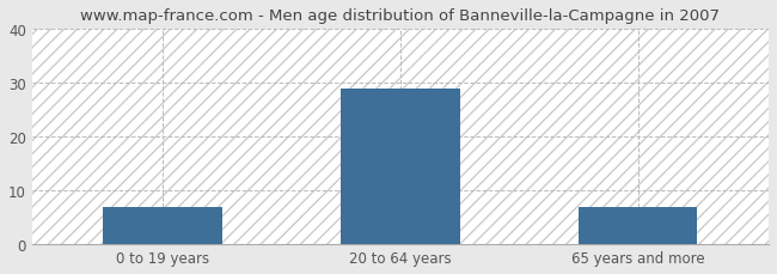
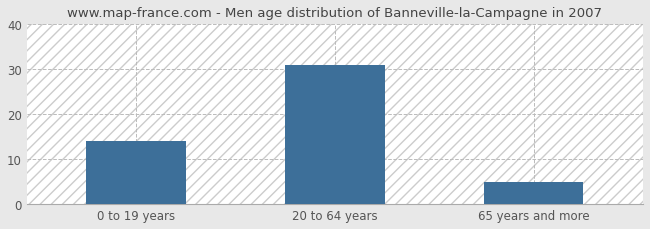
0 to 19 years: 7 -> 14
20 to 64 years: 29 -> 31
65 years and more: 7 -> 5
